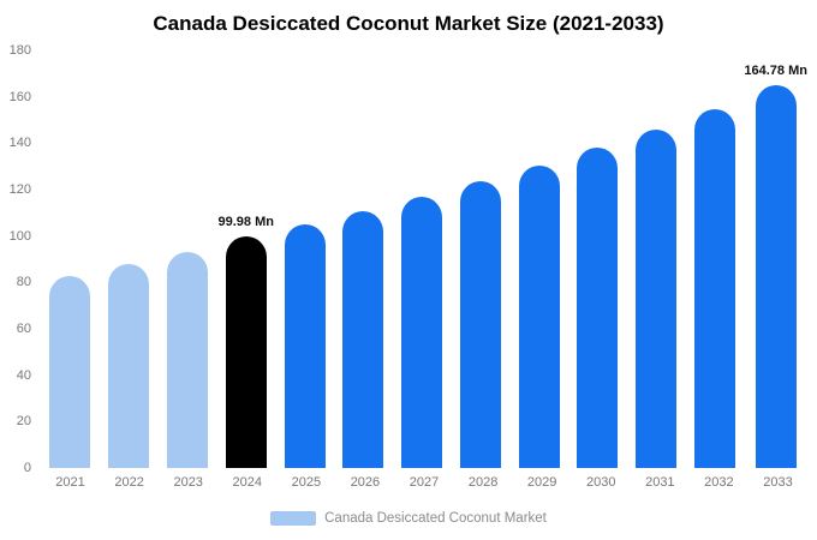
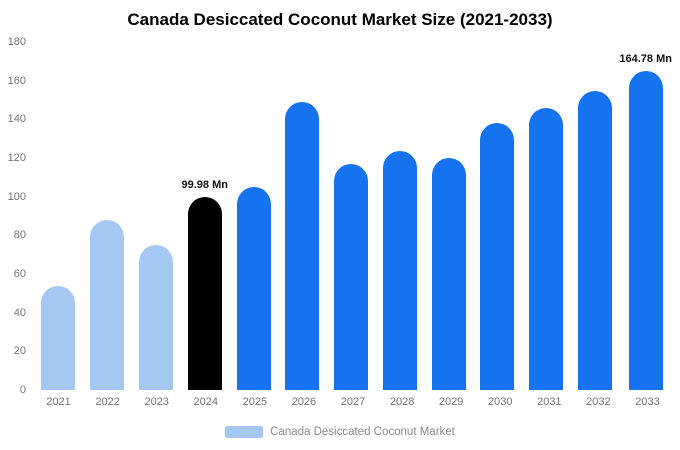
2021: 83 -> 54
2023: 93 -> 75
2026: 110 -> 149
2029: 130 -> 120
